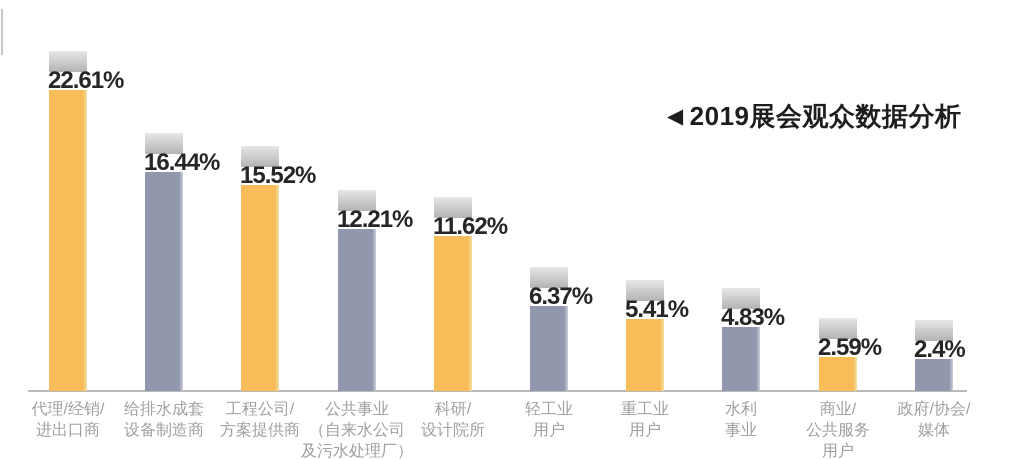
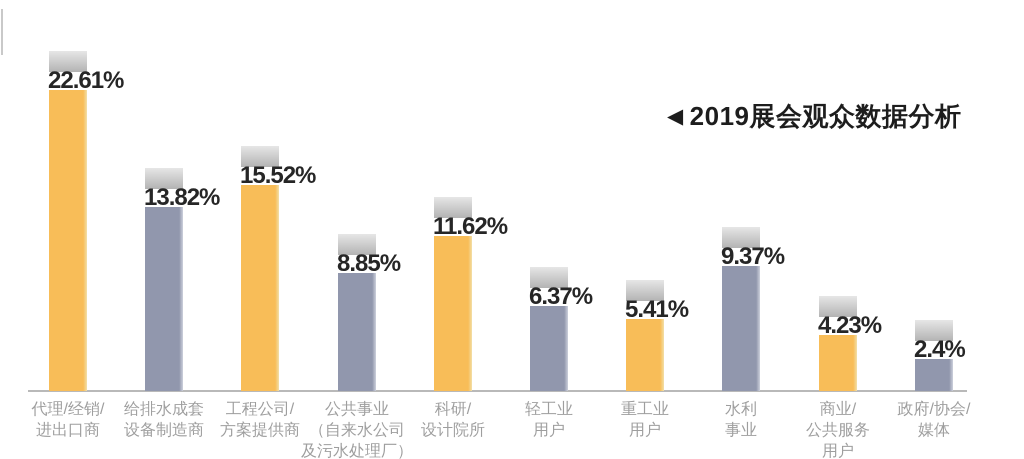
给排水成套设备制造商: 16.44% -> 13.82%
公共事业（自来水公司及污水处理厂）: 12.21% -> 8.85%
水利事业: 4.83% -> 9.37%
商业/公共服务用户: 2.59% -> 4.23%
